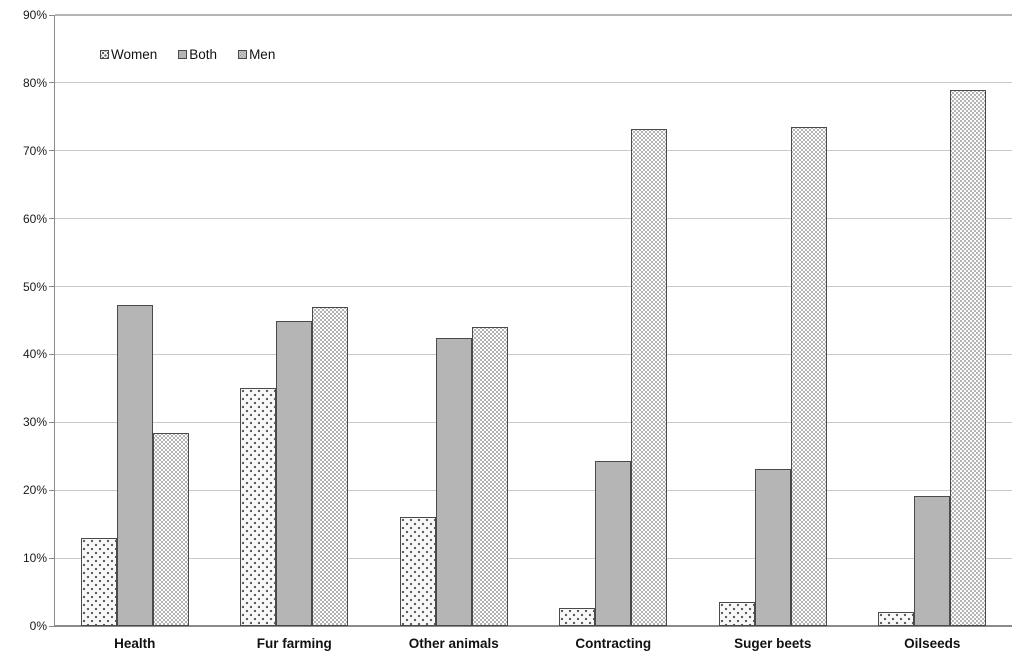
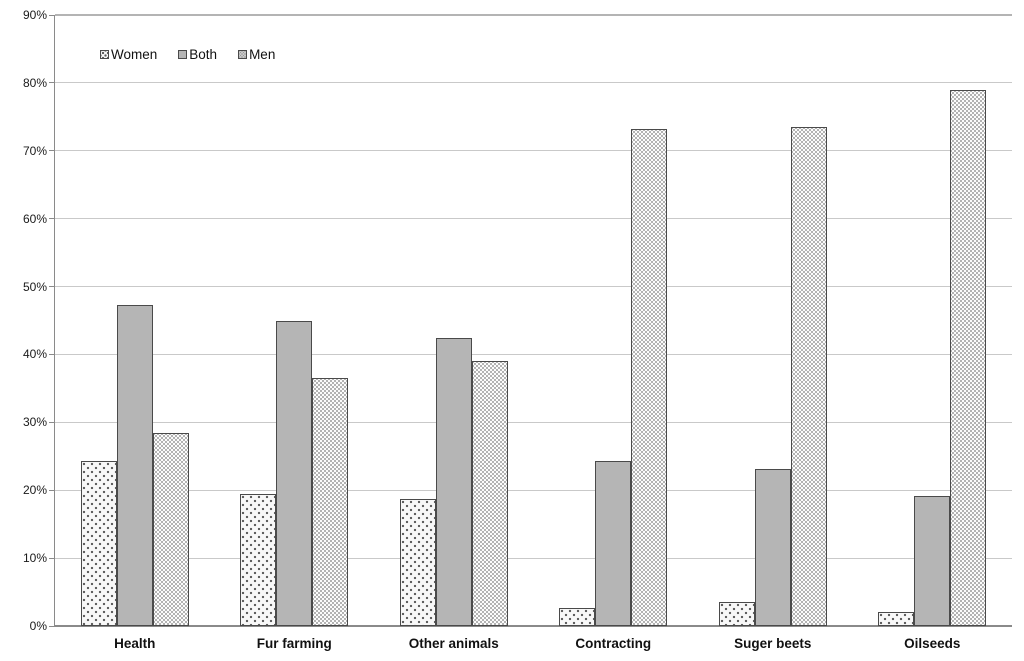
Women/Health: 13% -> 24%
Women/Fur farming: 35% -> 19%
Men/Fur farming: 47% -> 37%
Women/Other animals: 16% -> 19%
Men/Other animals: 44% -> 39%
